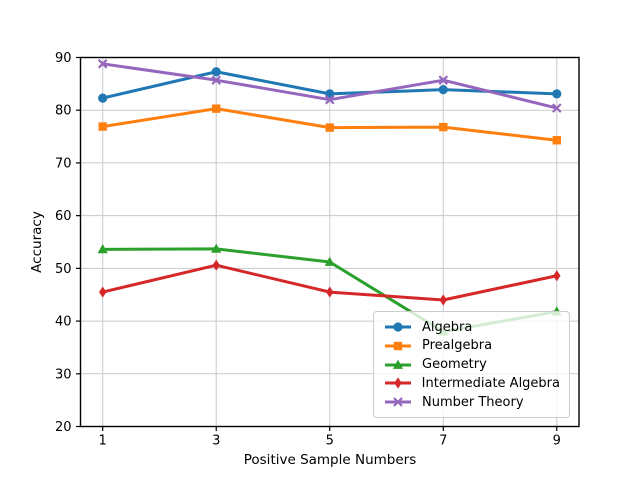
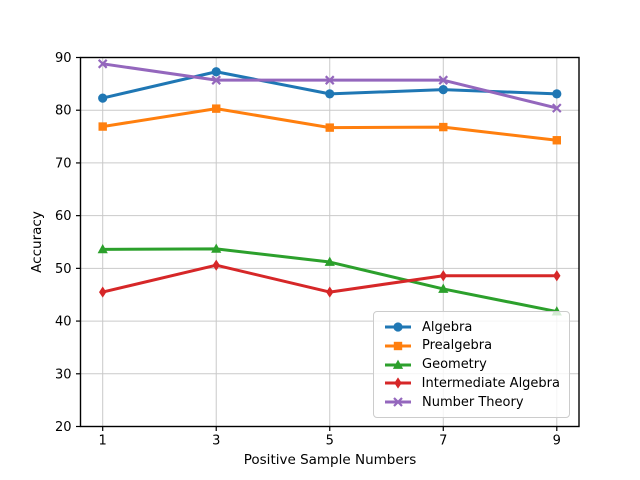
Number Theory/5: 82 -> 86
Geometry/7: 38 -> 46
Intermediate Algebra/7: 44 -> 49
